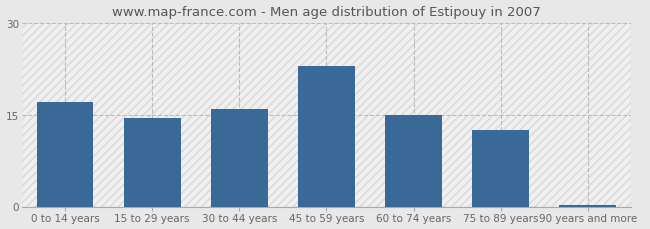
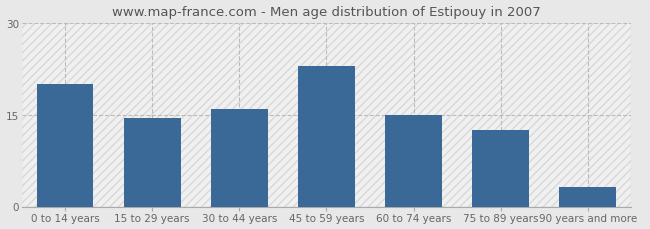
0 to 14 years: 17.0 -> 20.0
90 years and more: 0.3 -> 3.2
